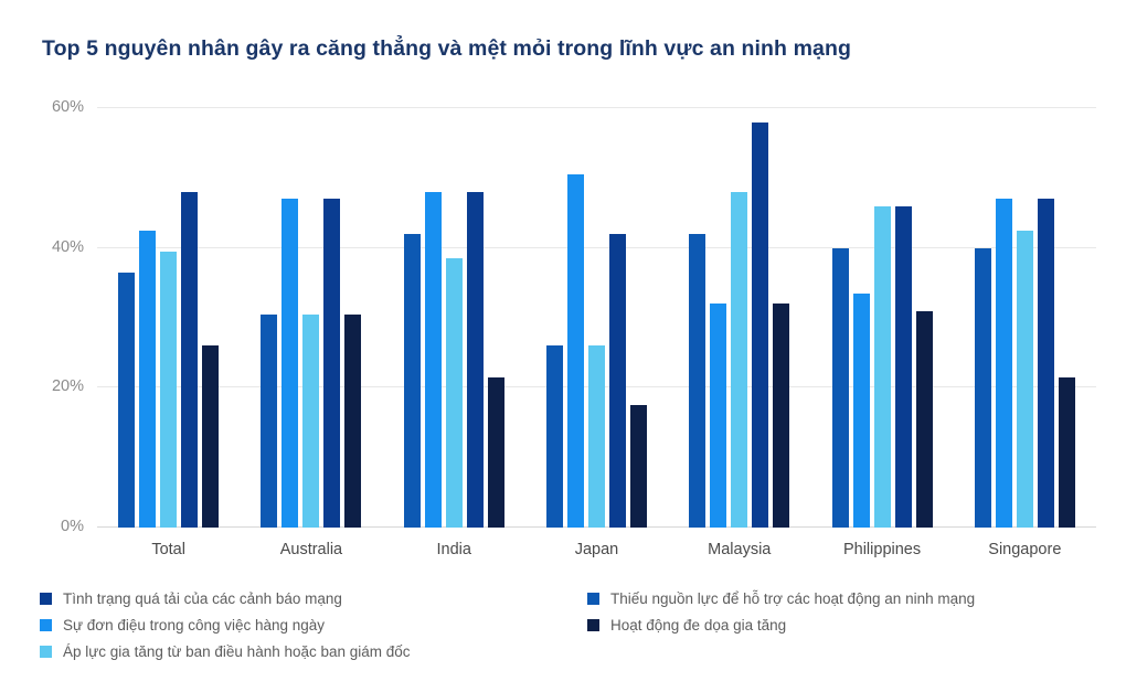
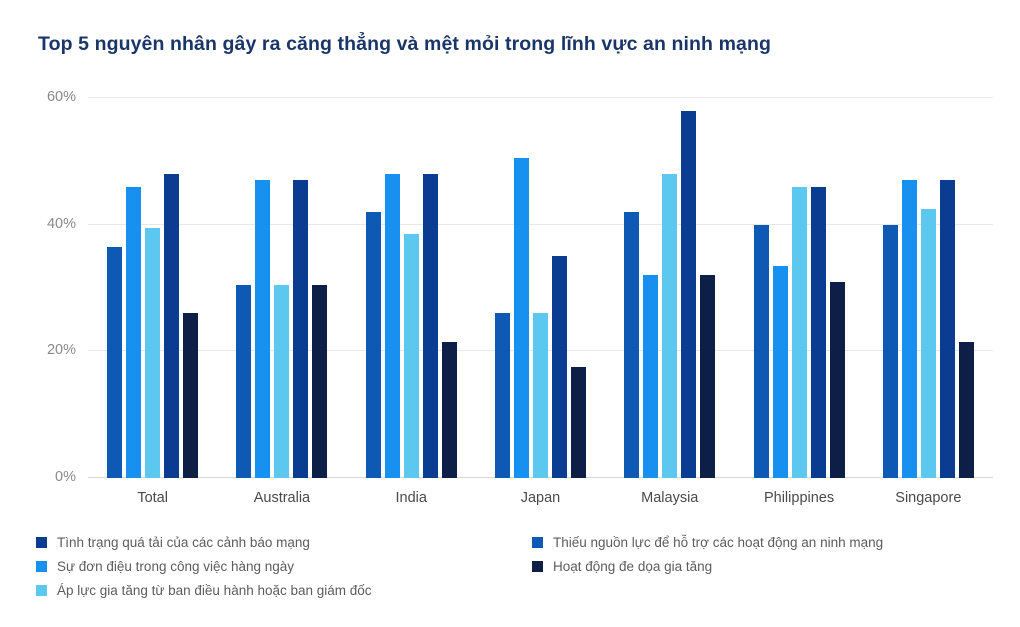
Sự đơn điệu trong công việc hàng ngày/Total: 42% -> 46%
Thiếu nguồn lực để hỗ trợ các hoạt động an ninh mạng/Japan: 42% -> 35%
